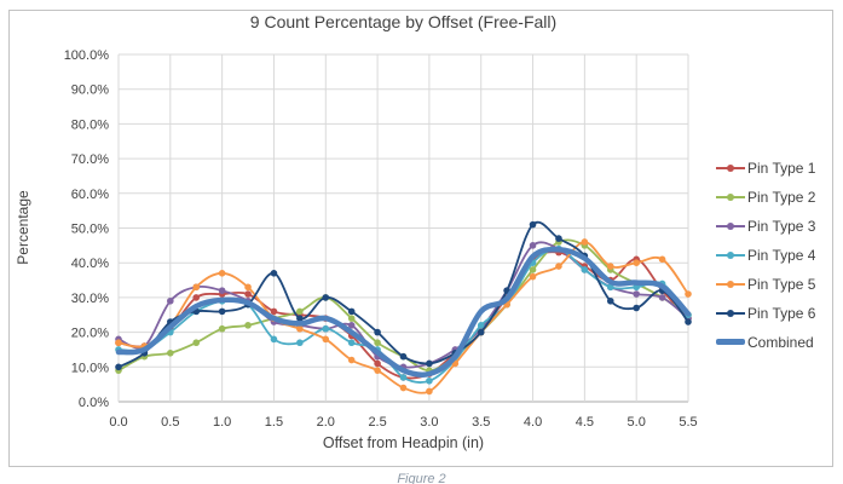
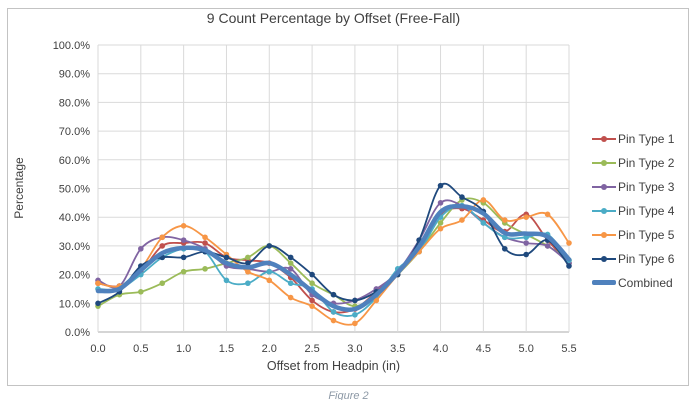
Pin Type 5/1.5: 24% -> 27%
Pin Type 6/1.5: 37% -> 26%
Combined/3.5: 26% -> 21%
